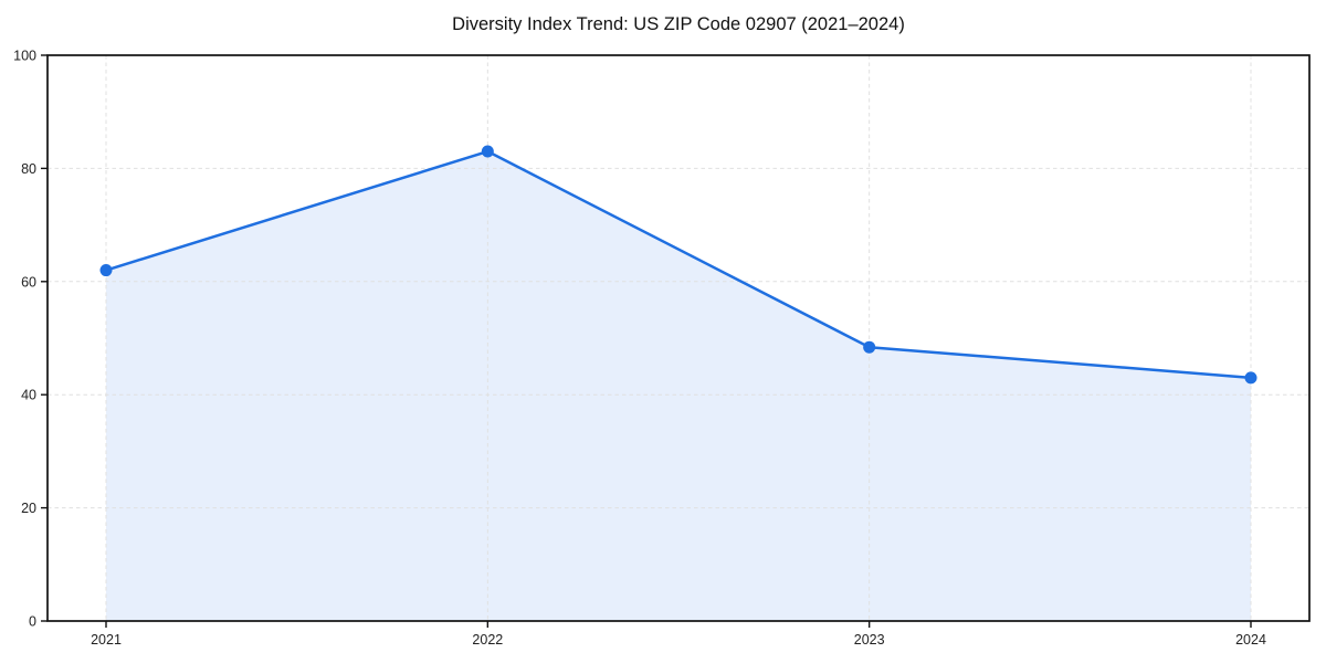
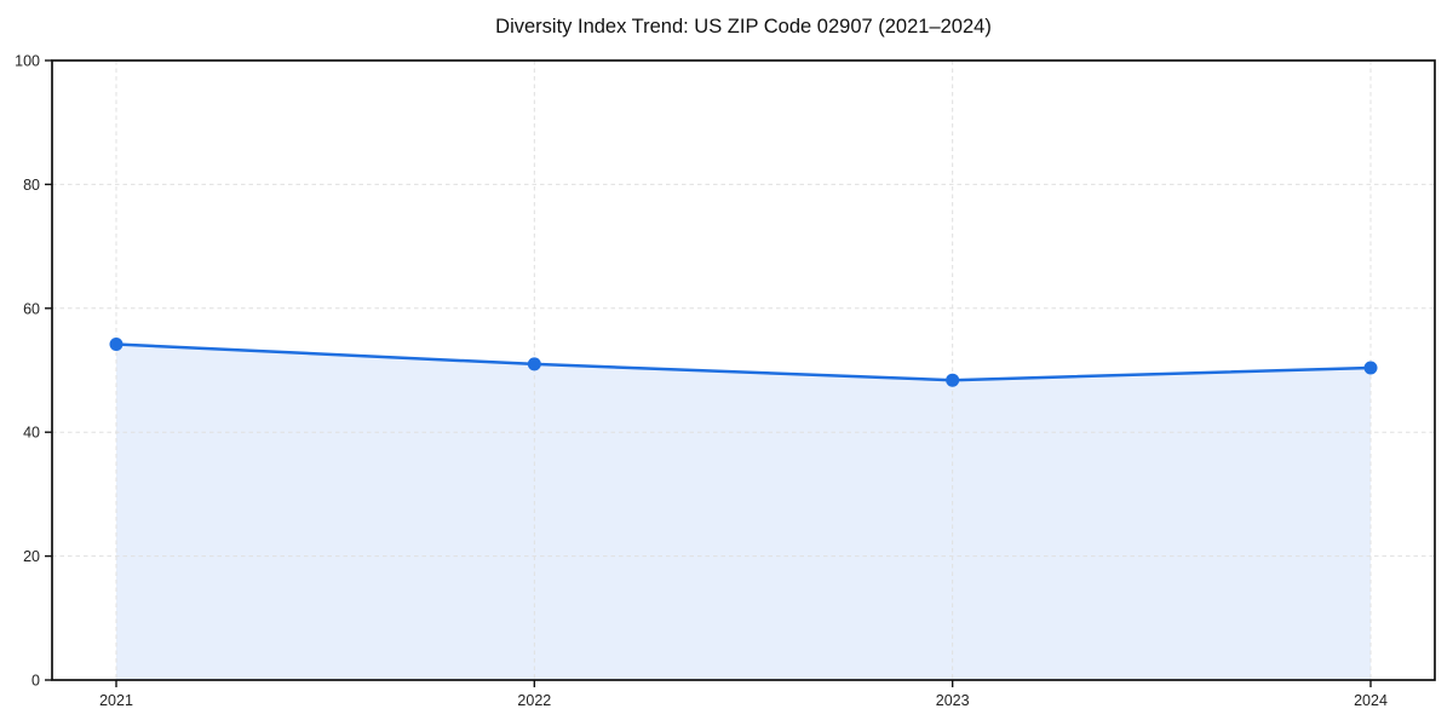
2021: 62 -> 54
2022: 83 -> 51
2024: 43 -> 50
